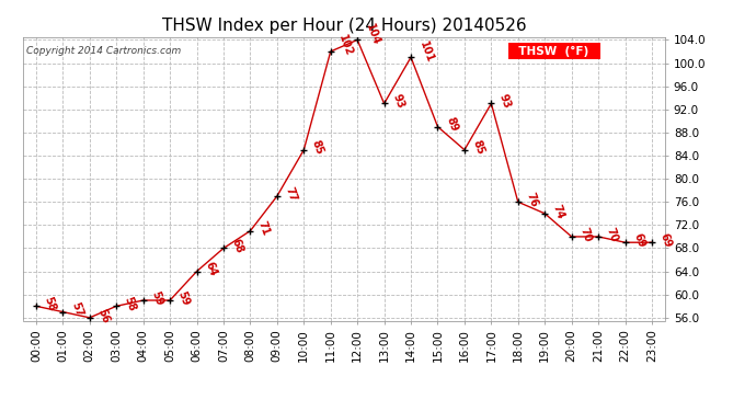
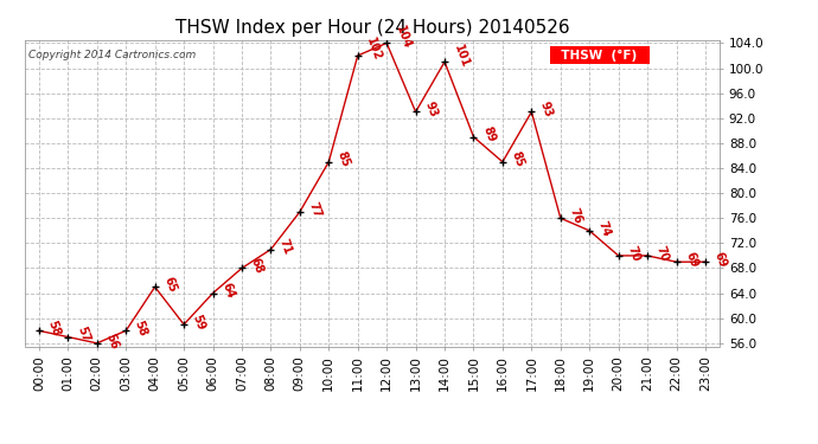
04:00: 59 -> 65
